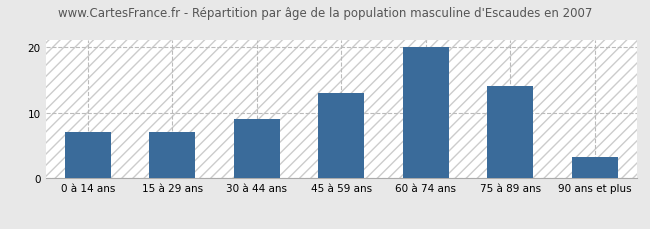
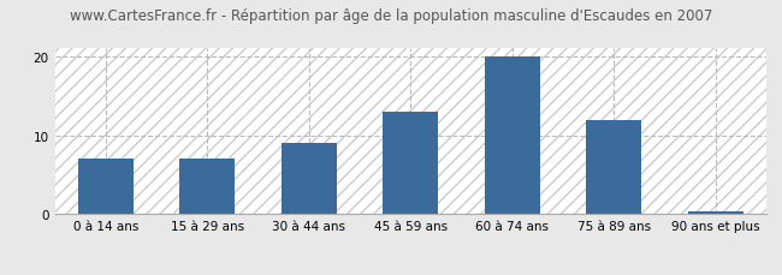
75 à 89 ans: 14.0 -> 12.0
90 ans et plus: 3.2 -> 0.3
